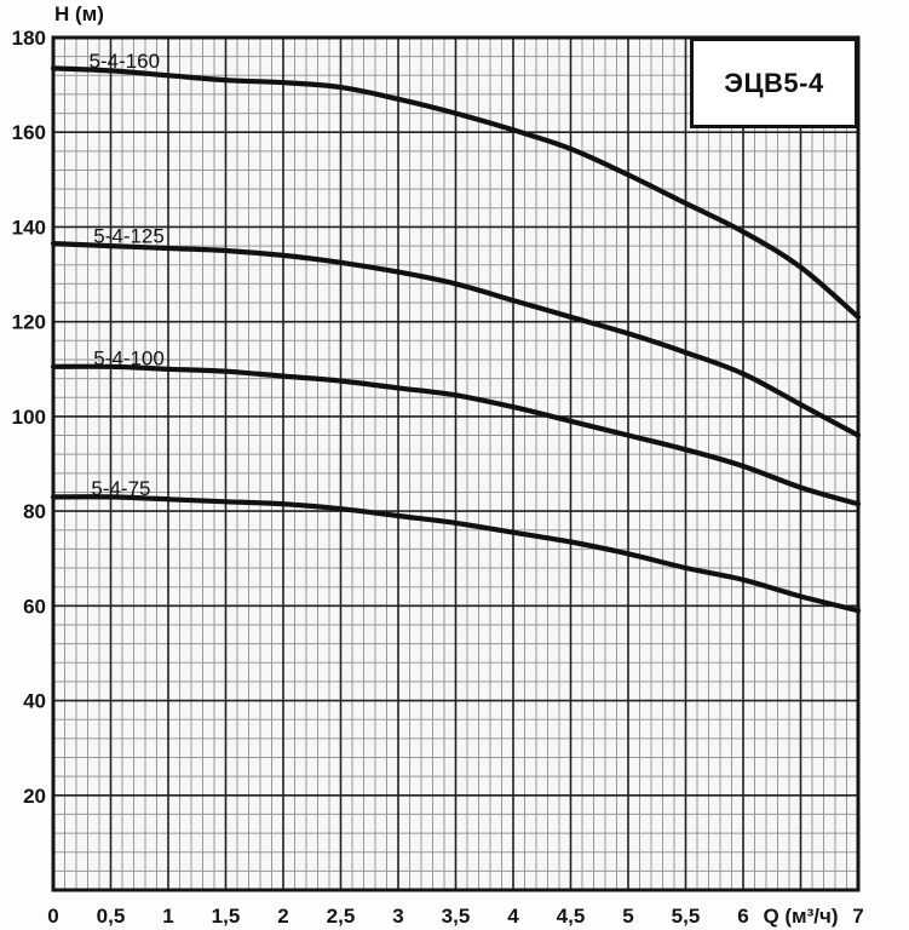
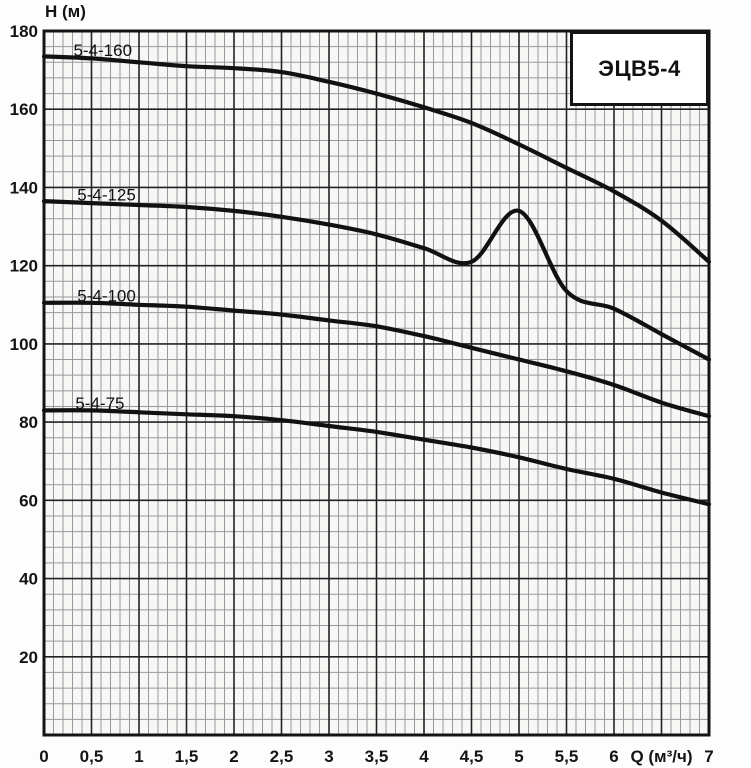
5-4-125/5: 118 -> 134
